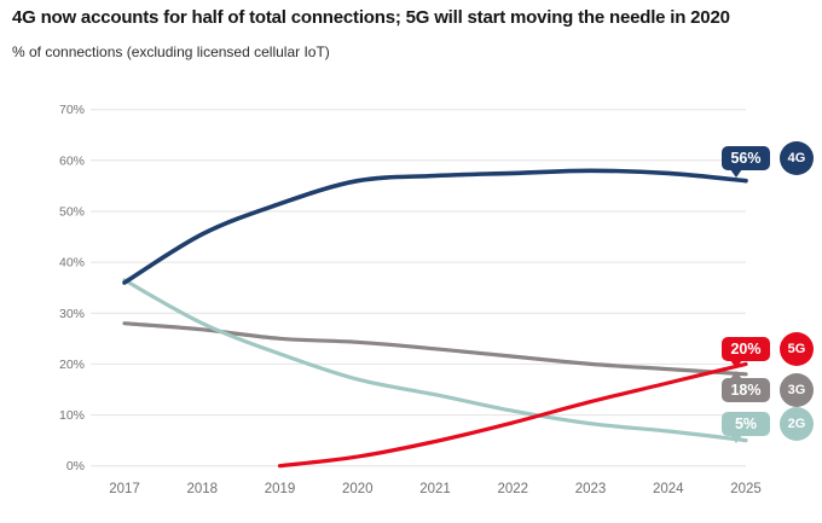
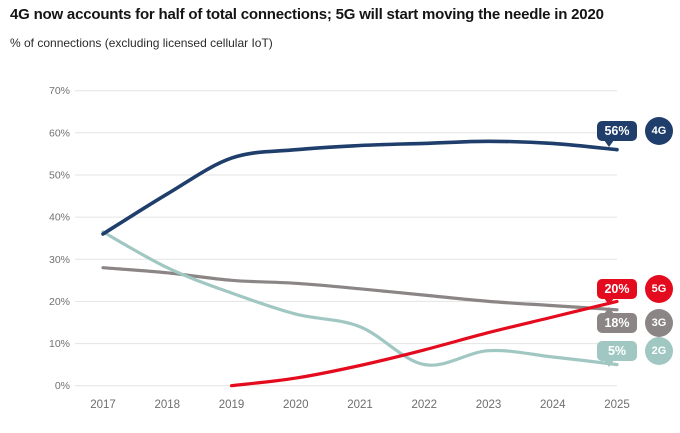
4G/2019: 52% -> 54%
2G/2022: 11% -> 5%
